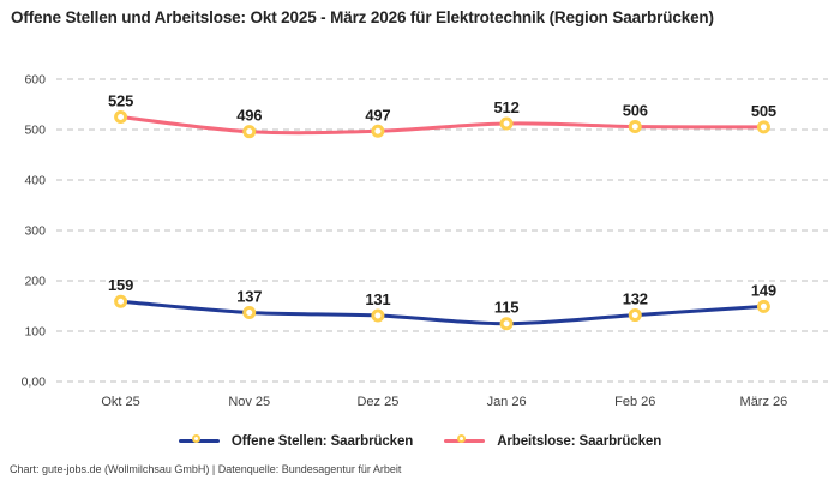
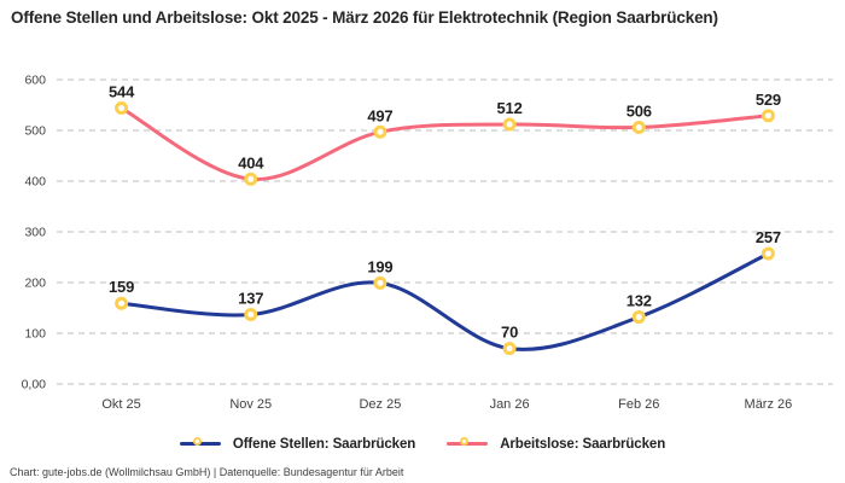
Arbeitslose: Saarbrücken/Okt 25: 525 -> 544
Arbeitslose: Saarbrücken/Nov 25: 496 -> 404
Offene Stellen: Saarbrücken/Dez 25: 131 -> 199
Offene Stellen: Saarbrücken/Jan 26: 115 -> 70
Offene Stellen: Saarbrücken/März 26: 149 -> 257
Arbeitslose: Saarbrücken/März 26: 505 -> 529
